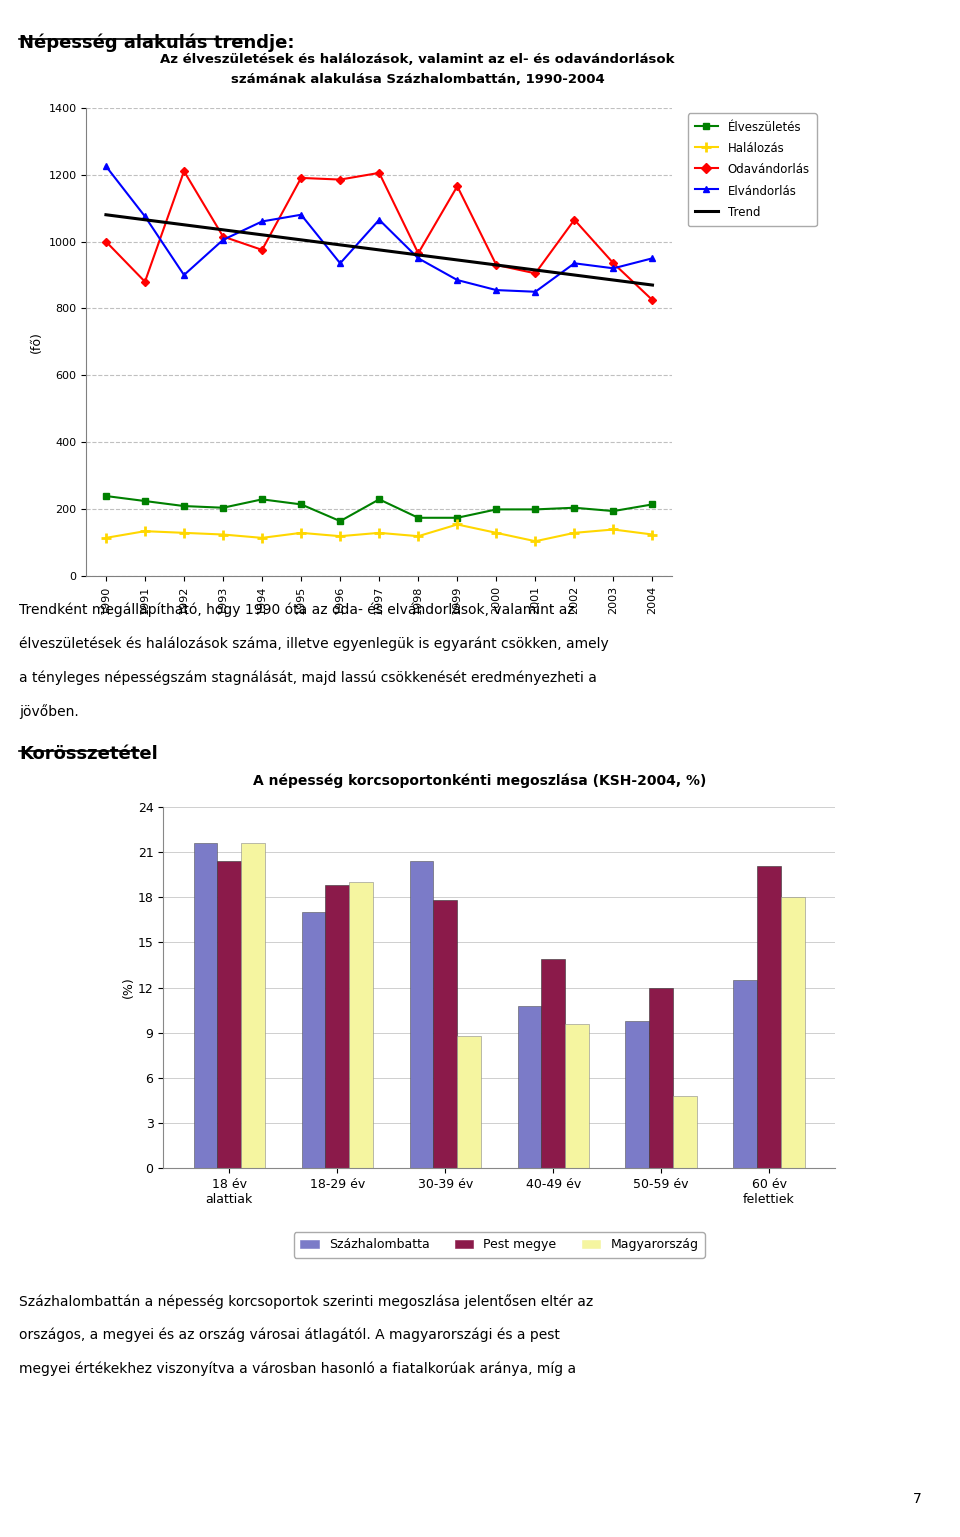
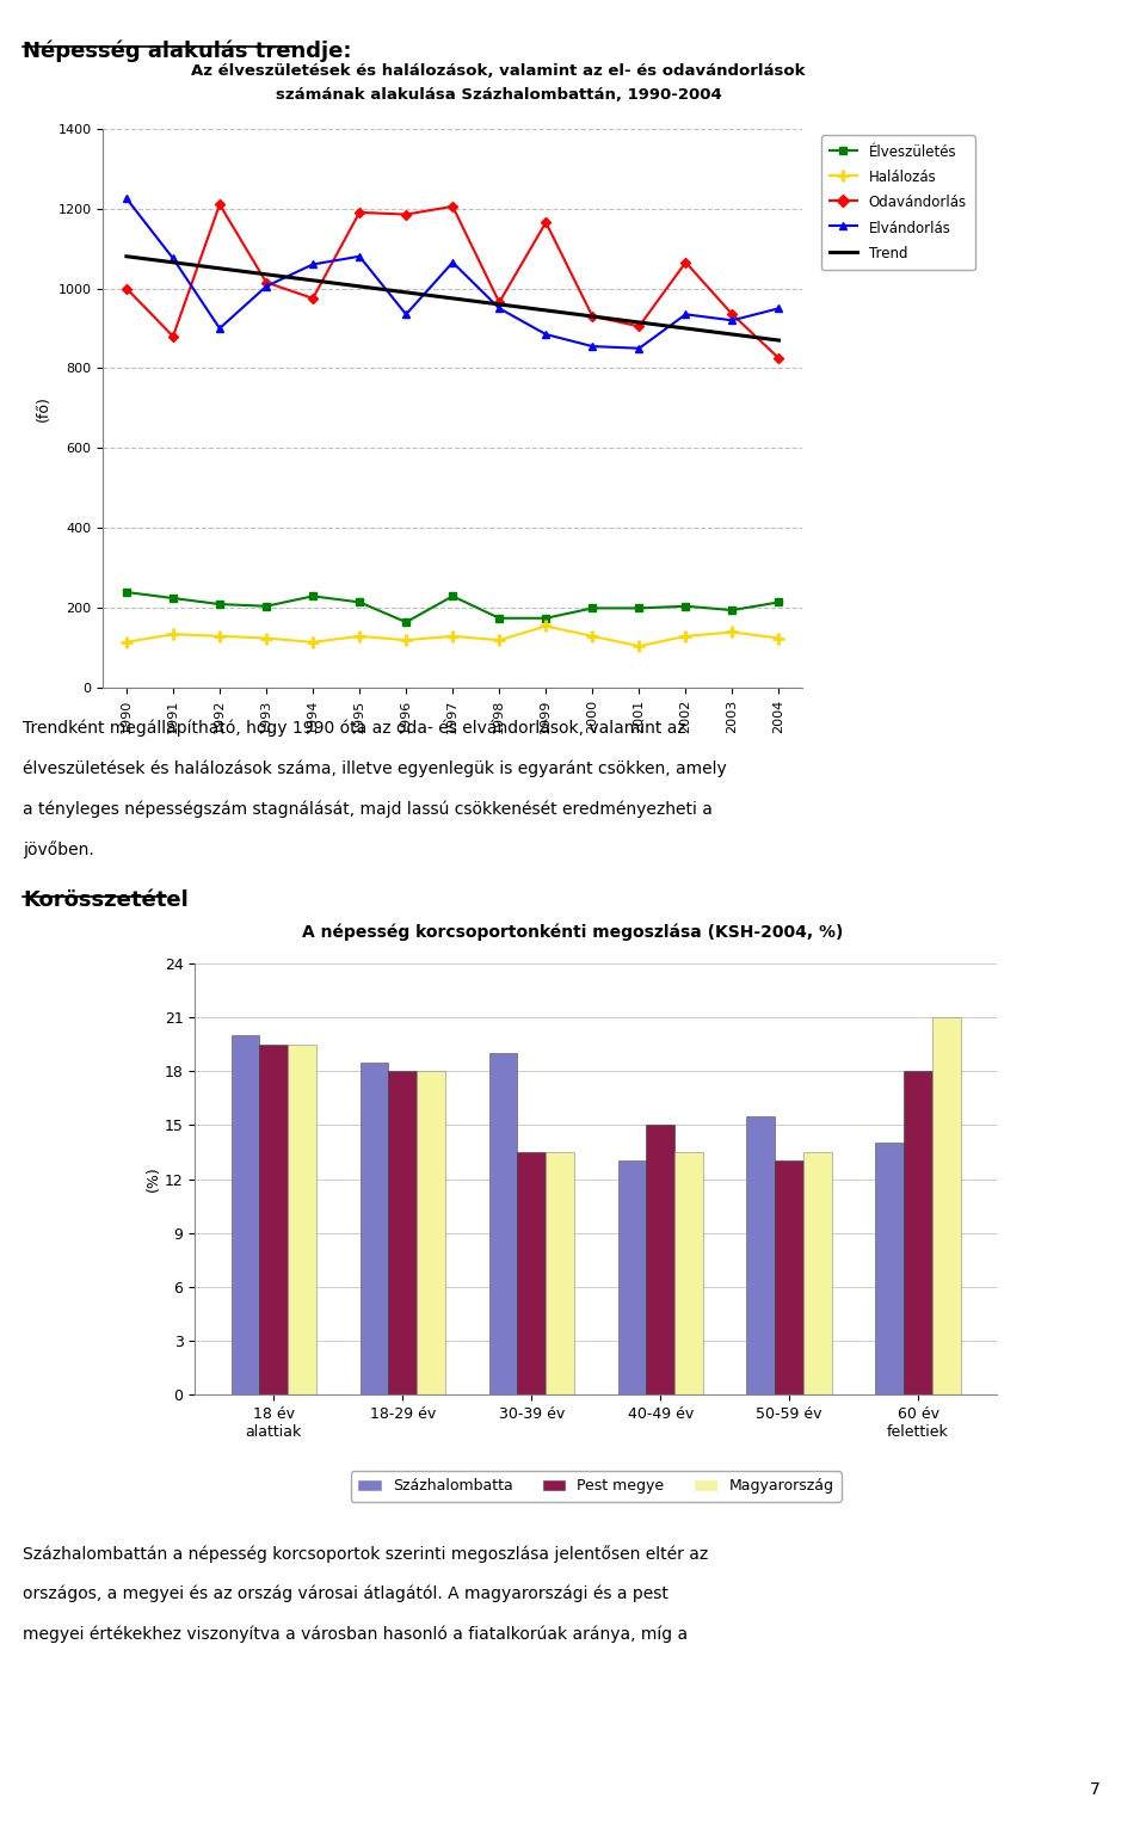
Százhalombatta/18 év alattiak: 21.6 -> 20.0
Pest megye/18 év alattiak: 20.4 -> 19.5
Magyarország/18 év alattiak: 21.6 -> 19.5
Százhalombatta/18-29 év: 17.0 -> 18.5
Pest megye/18-29 év: 18.8 -> 18.0
Magyarország/18-29 év: 19.0 -> 18.0
Százhalombatta/30-39 év: 20.4 -> 19.0
Pest megye/30-39 év: 17.8 -> 13.5
Magyarország/30-39 év: 8.8 -> 13.5
Százhalombatta/40-49 év: 10.8 -> 13.0
Pest megye/40-49 év: 13.9 -> 15.0
Magyarország/40-49 év: 9.6 -> 13.5
Százhalombatta/50-59 év: 9.8 -> 15.5
Pest megye/50-59 év: 12.0 -> 13.0
Magyarország/50-59 év: 4.8 -> 13.5
Százhalombatta/60 év felettiek: 12.5 -> 14.0
Pest megye/60 év felettiek: 20.1 -> 18.0
Magyarország/60 év felettiek: 18.0 -> 21.0
